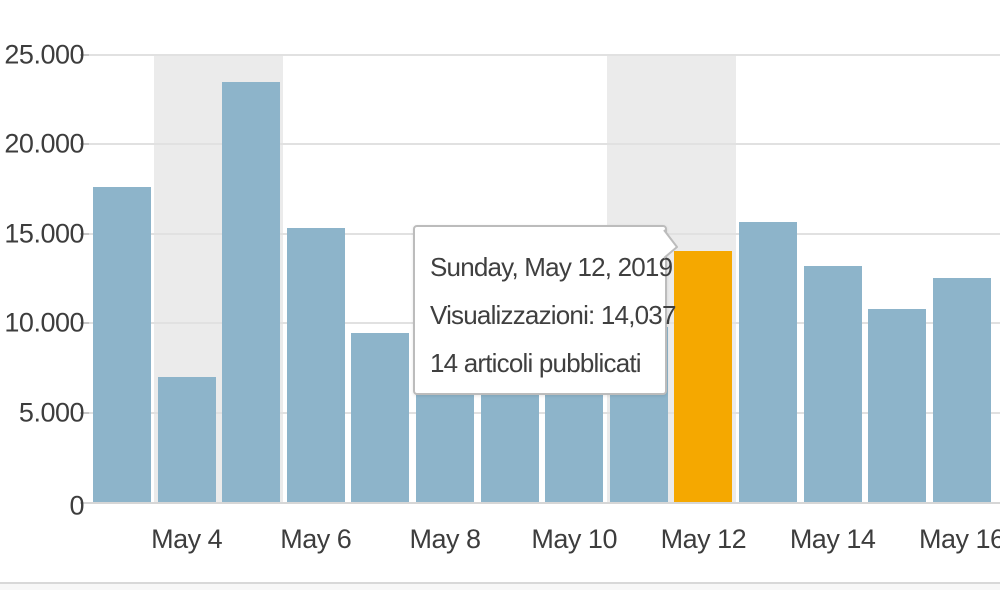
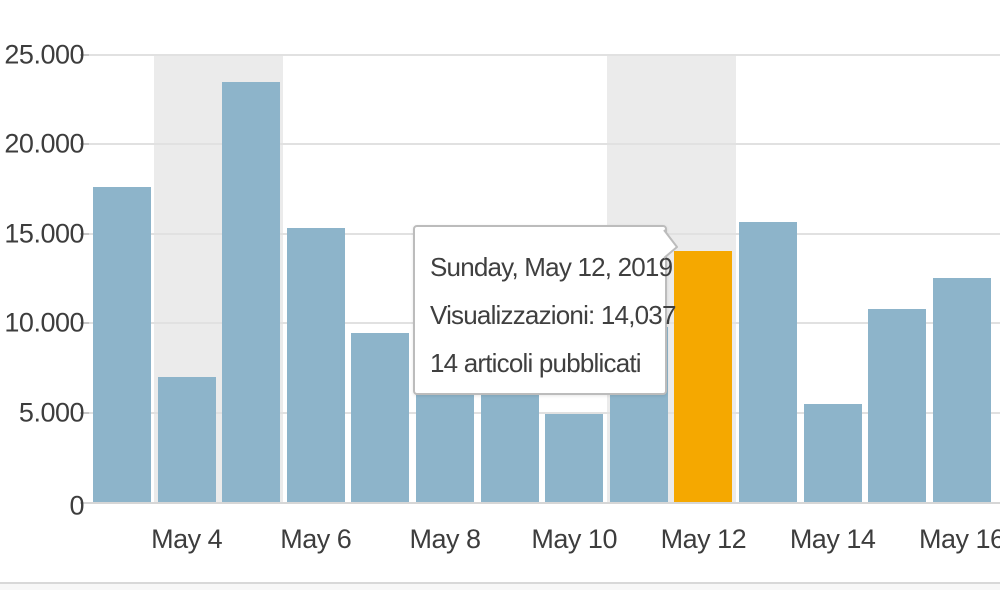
May 10: 7600 -> 4900
May 14: 13200 -> 5500
